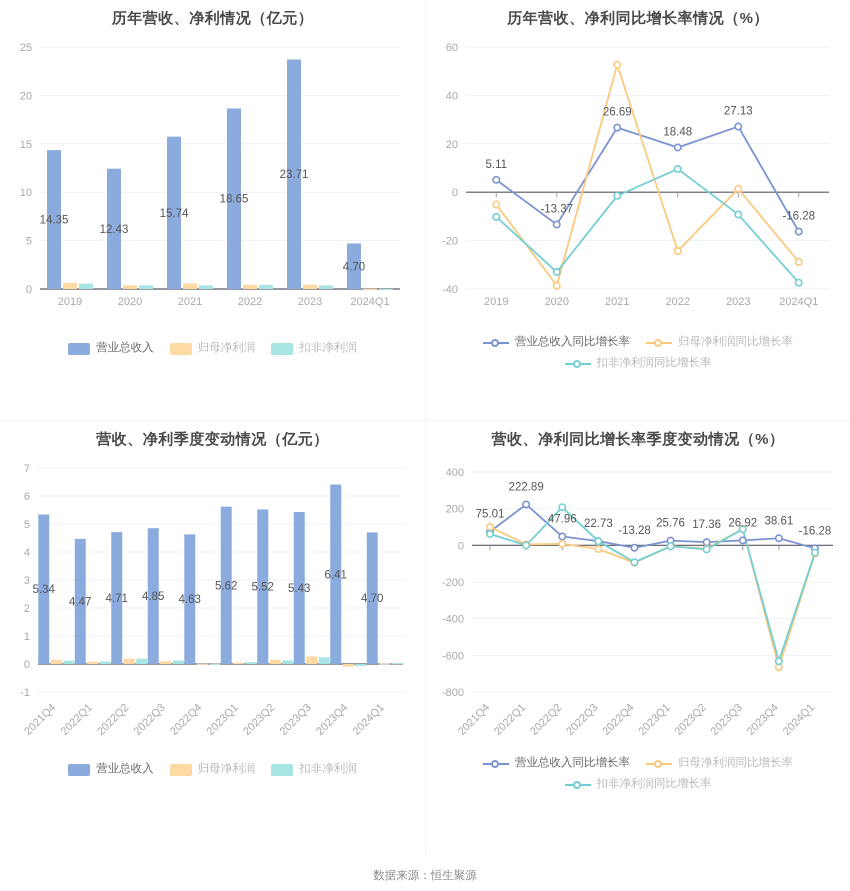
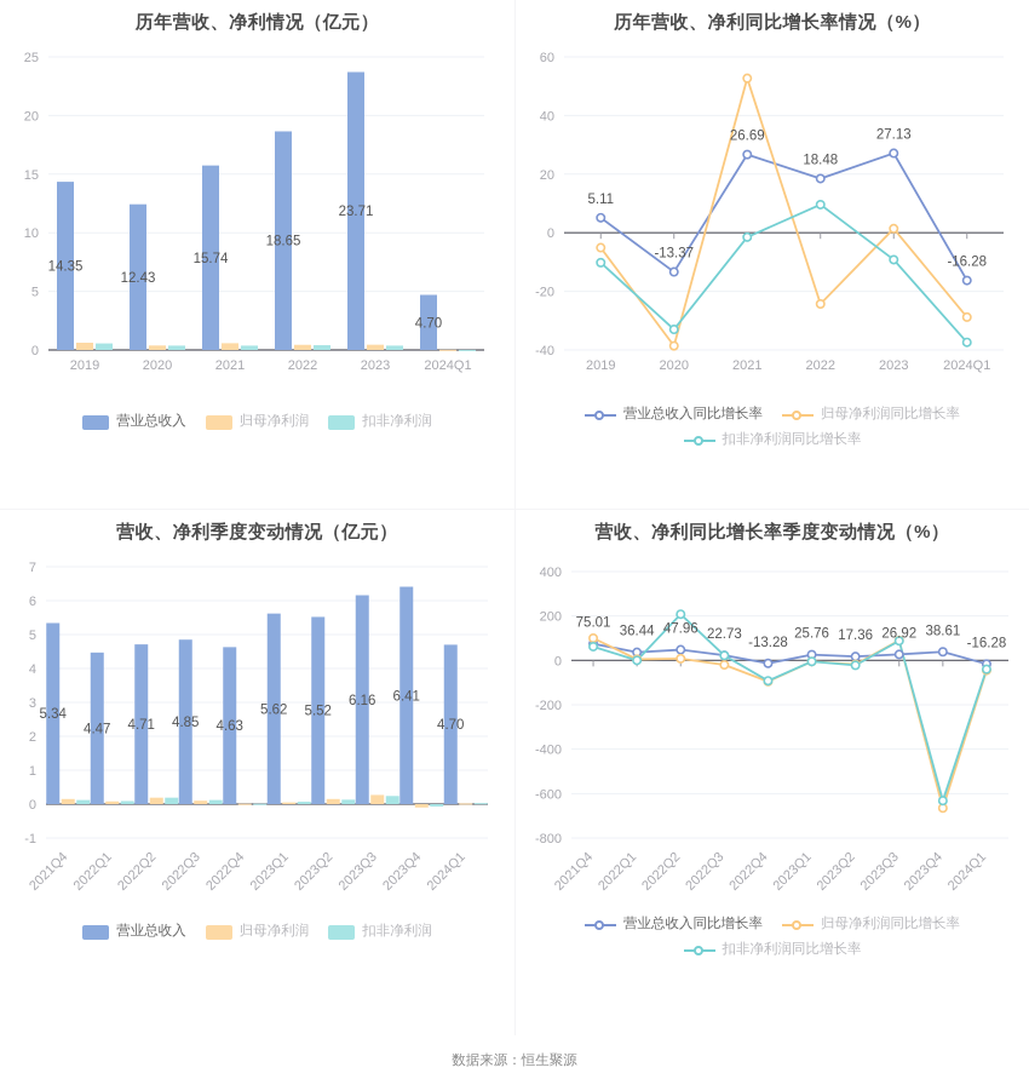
营收、净利季度变动情况（亿元）/营业总收入/2023Q3: 5.43 -> 6.16
营收、净利同比增长率季度变动情况（%）/营业总收入同比增长率/2022Q1: 222.89 -> 36.44
